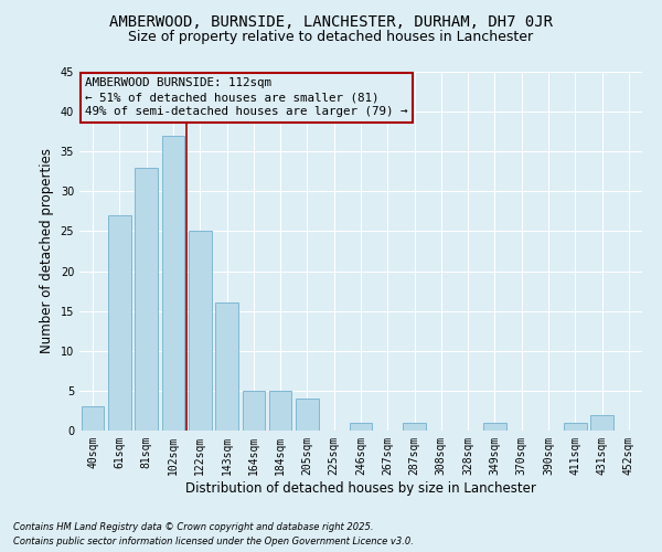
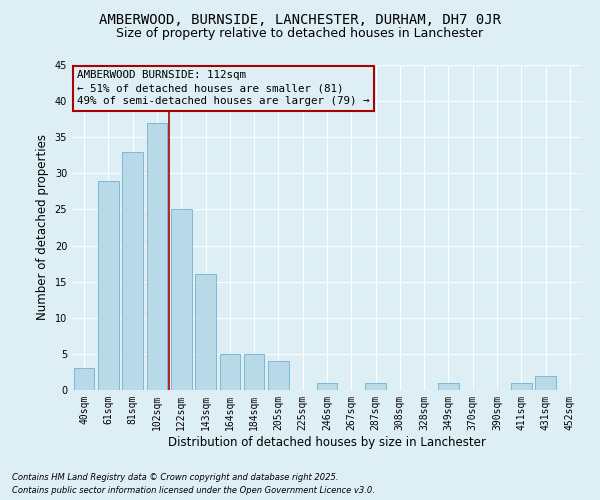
61sqm: 27 -> 29
